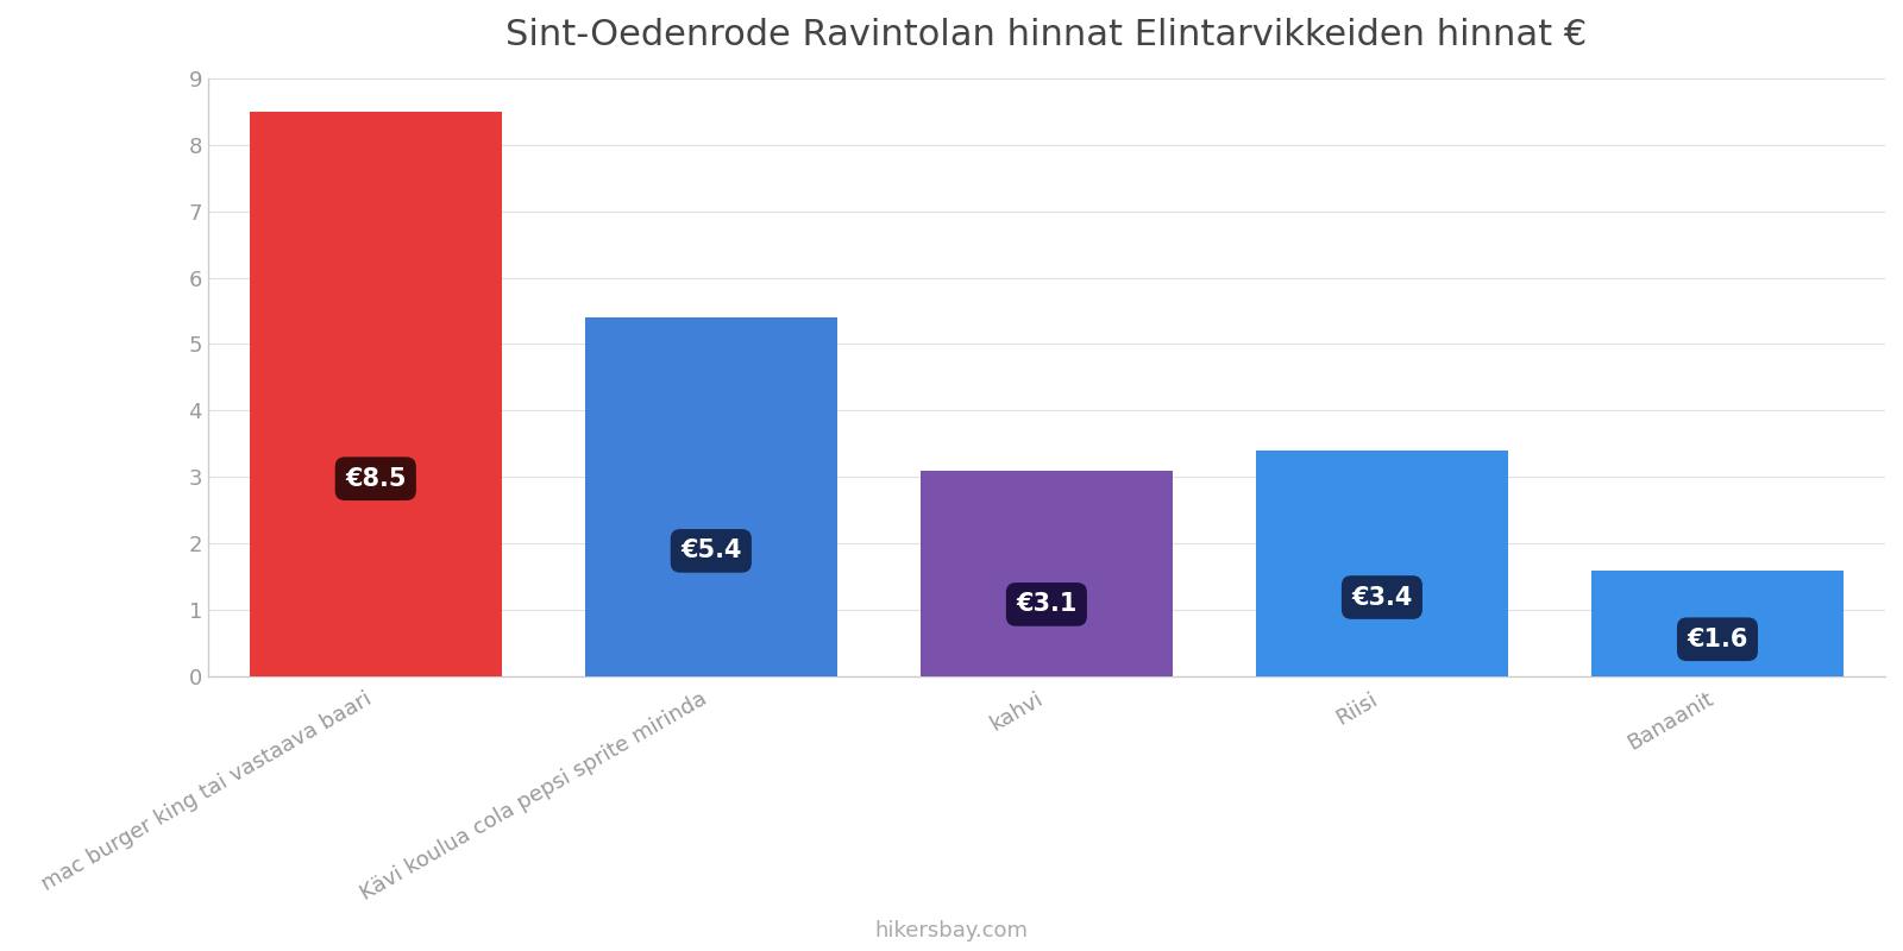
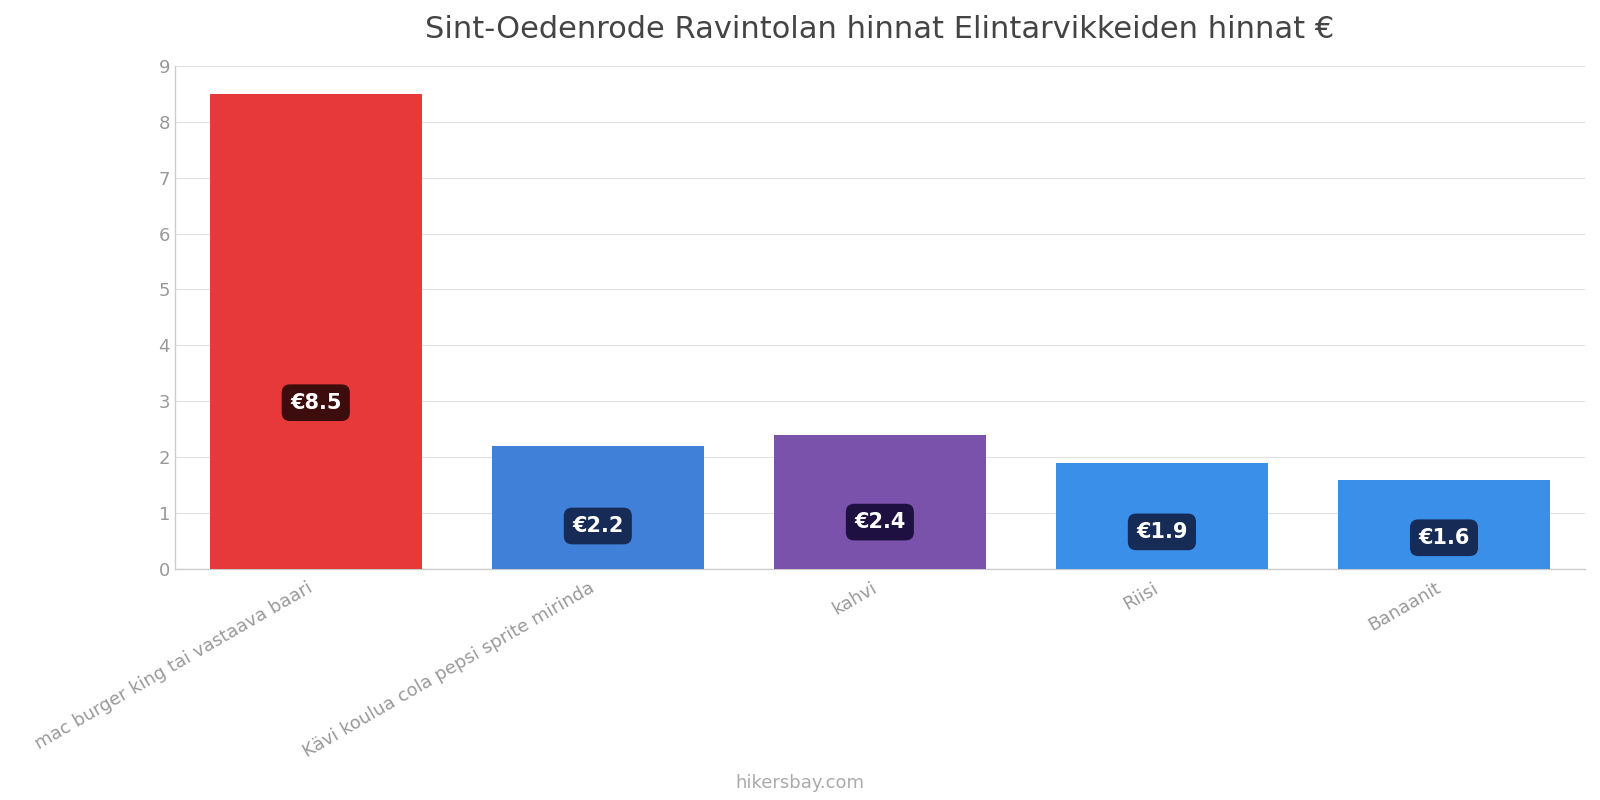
Kävi koulua cola pepsi sprite mirinda: €5.4 -> €2.2
kahvi: €3.1 -> €2.4
Riisi: €3.4 -> €1.9
